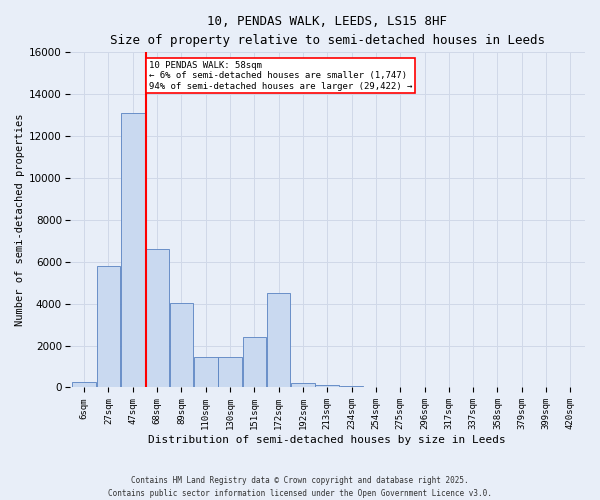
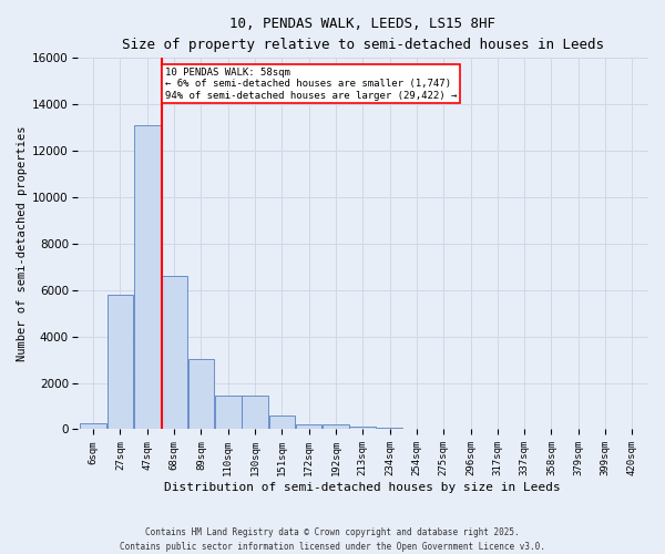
89sqm: 4050 -> 3050
151sqm: 2400 -> 600
172sqm: 4500 -> 230
